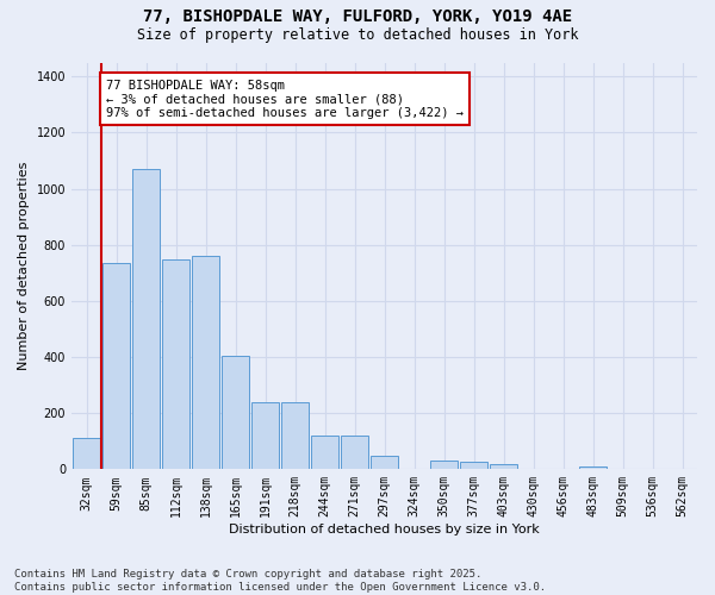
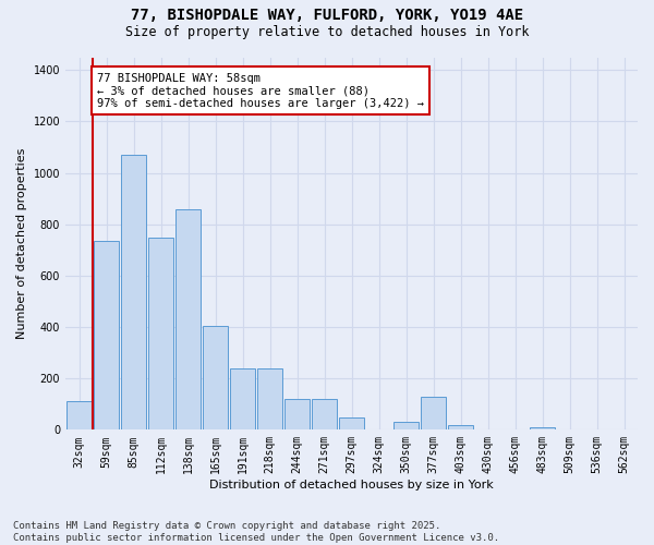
138sqm: 760 -> 860
377sqm: 28 -> 130
